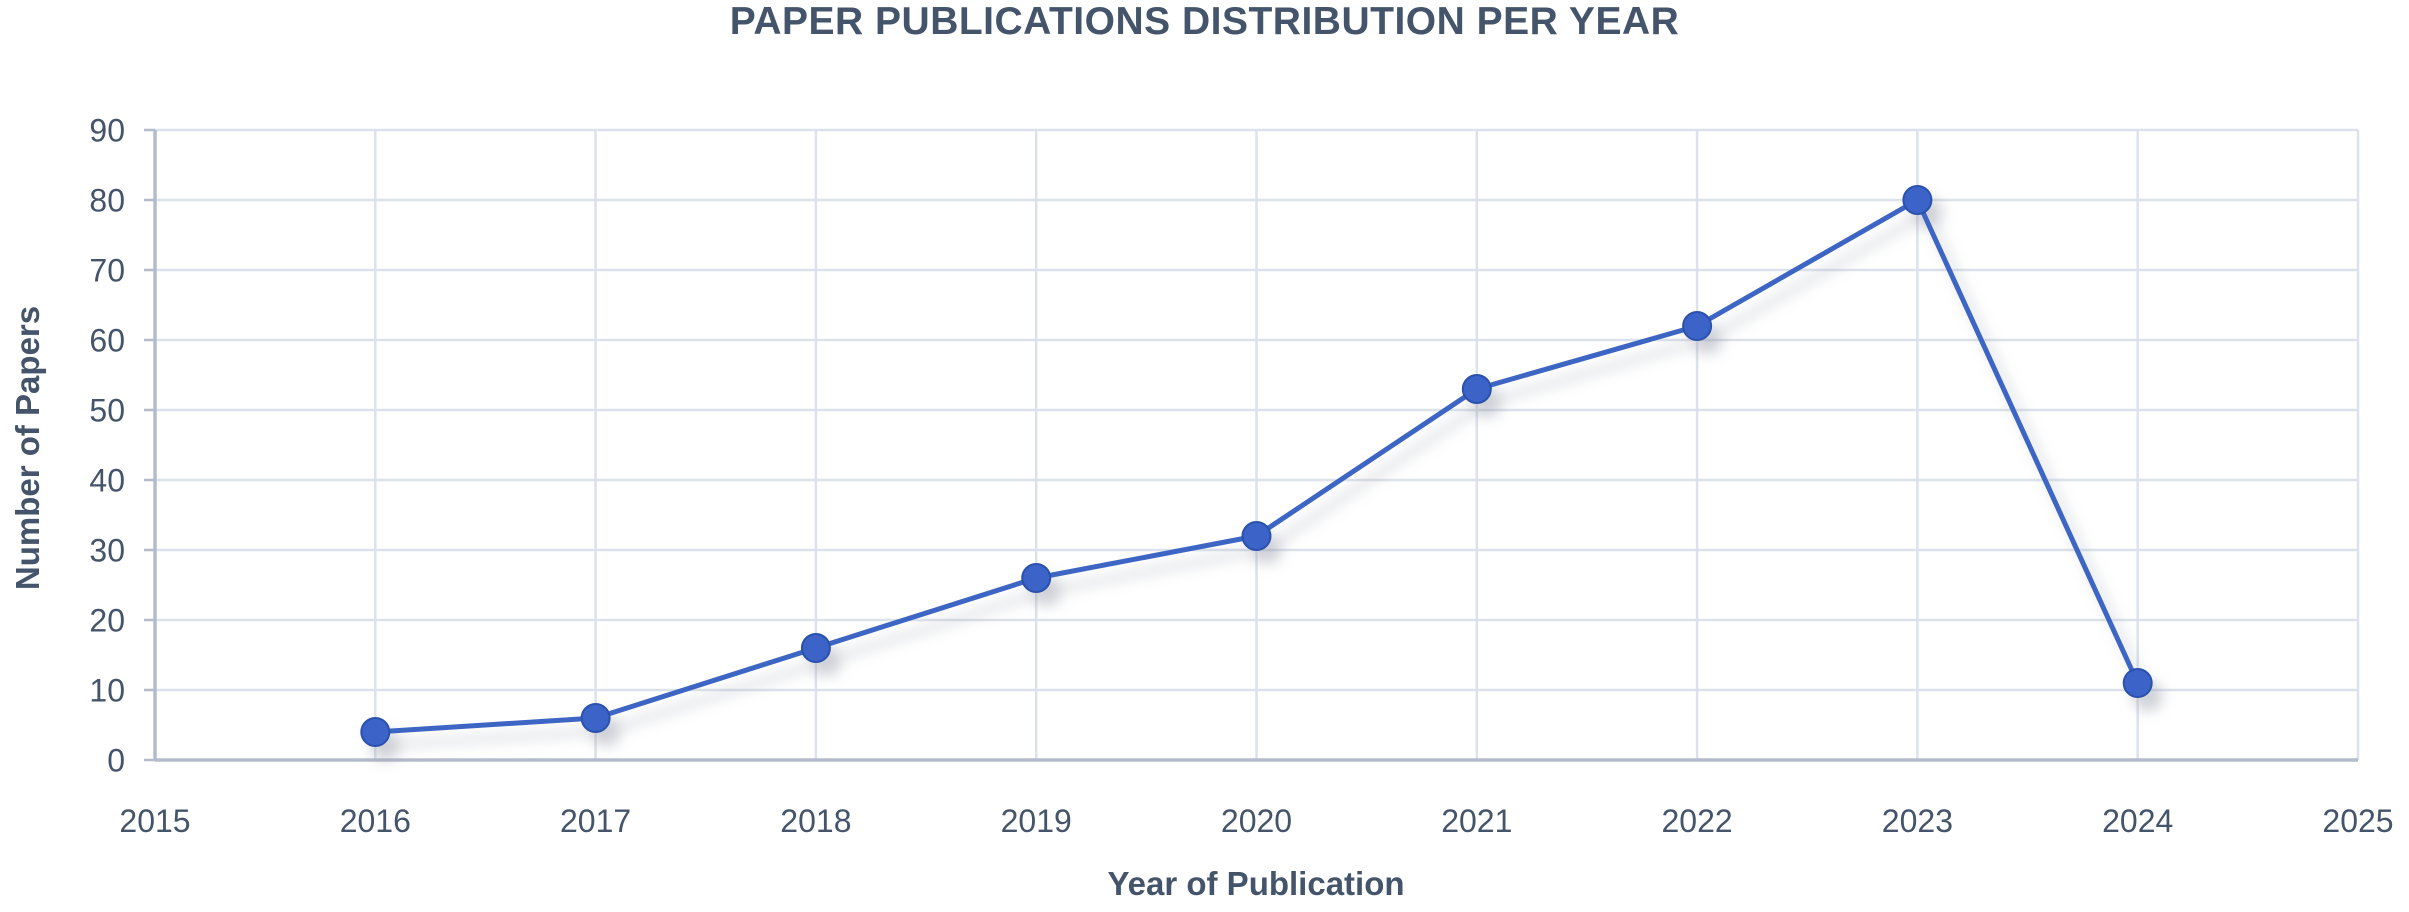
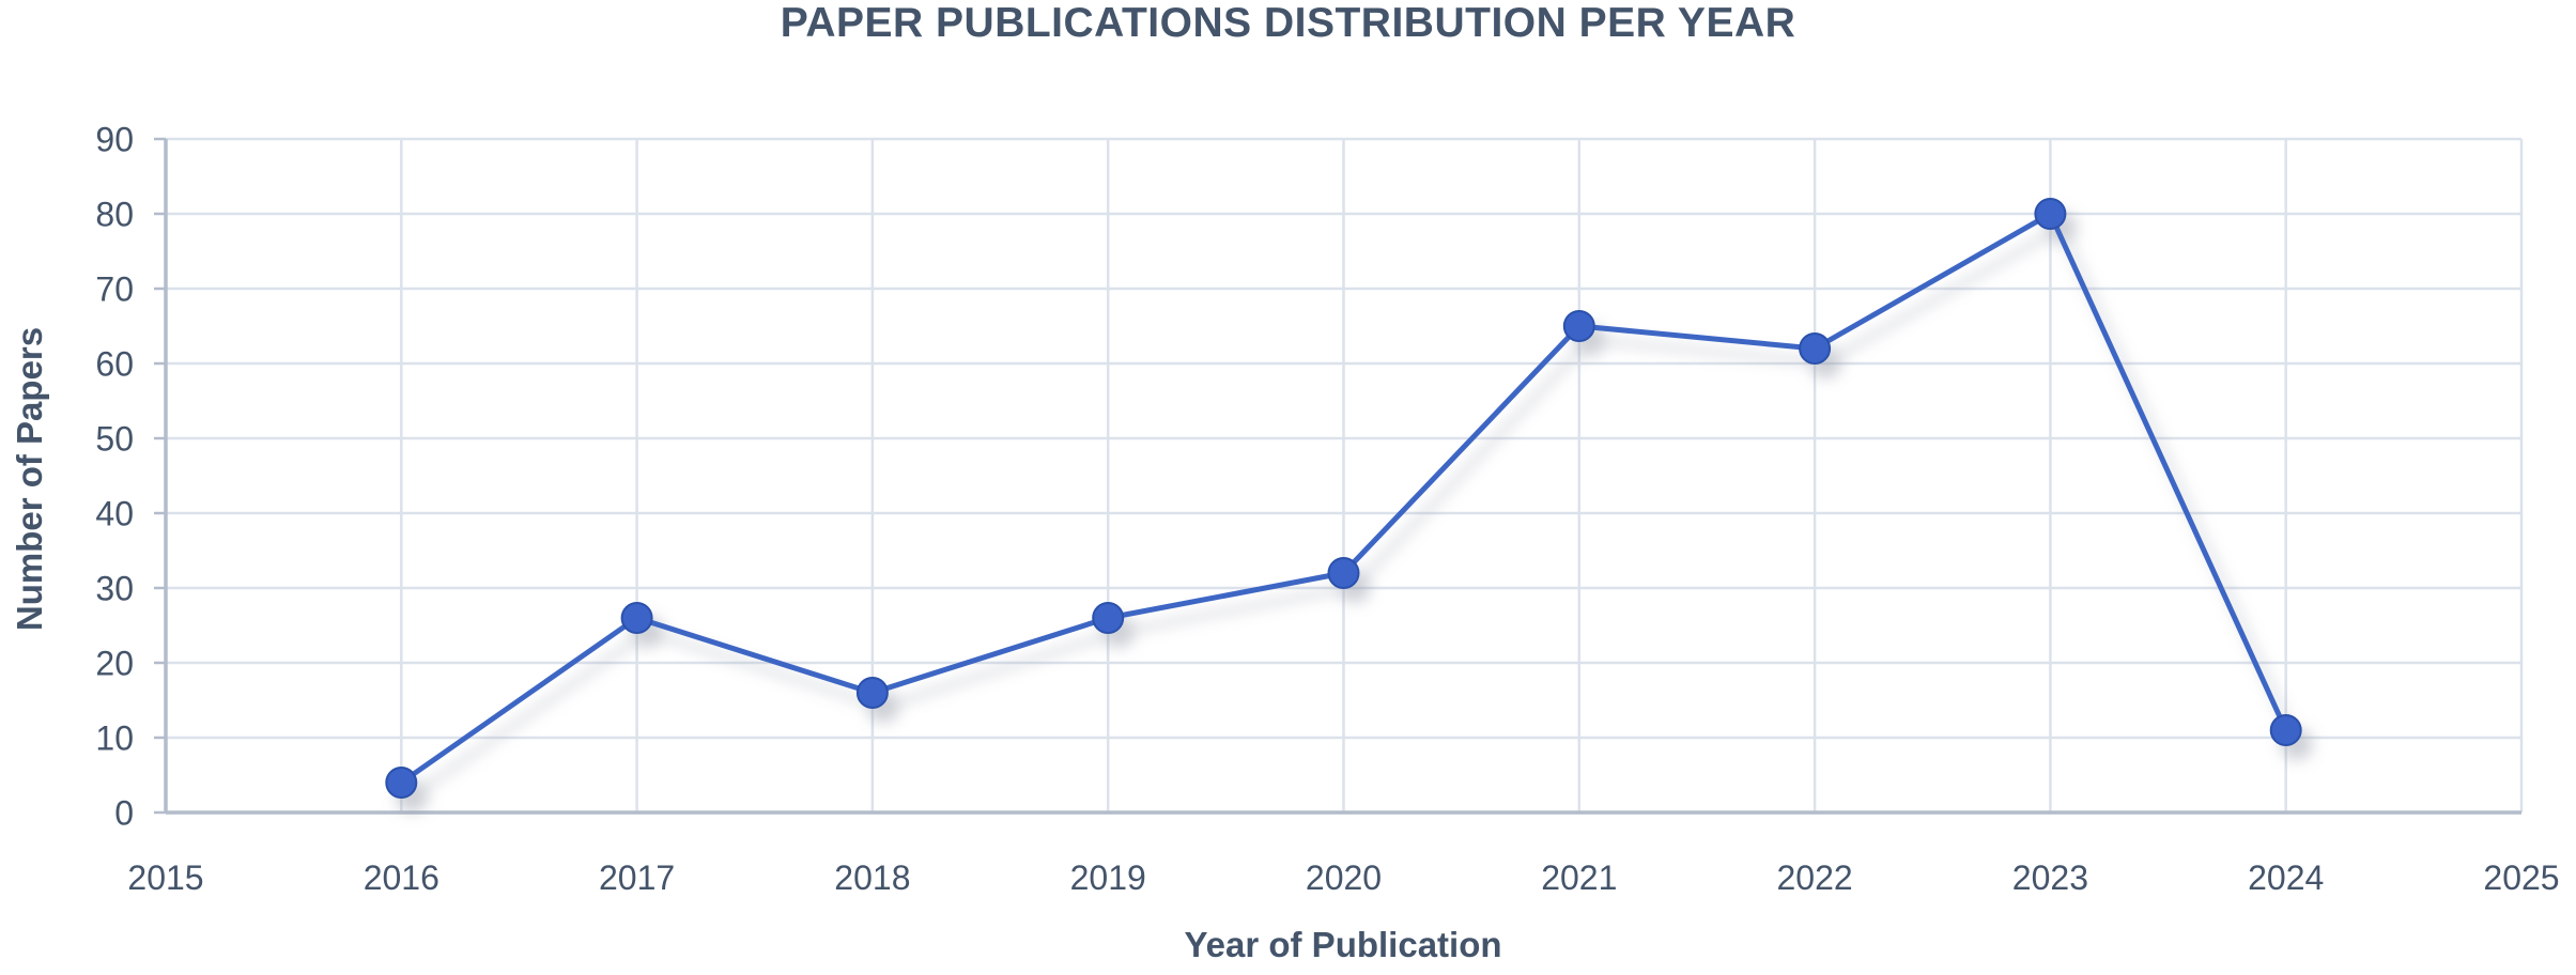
2017: 6 -> 26
2021: 53 -> 65
